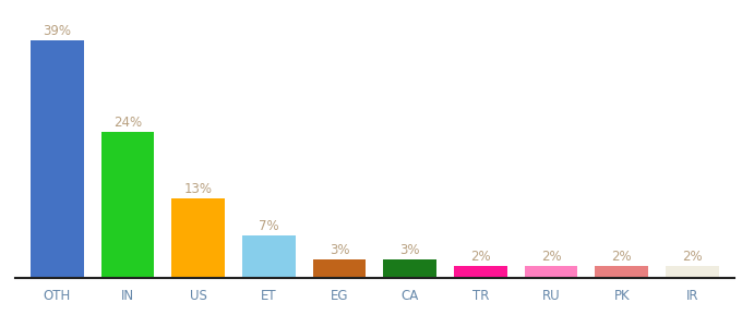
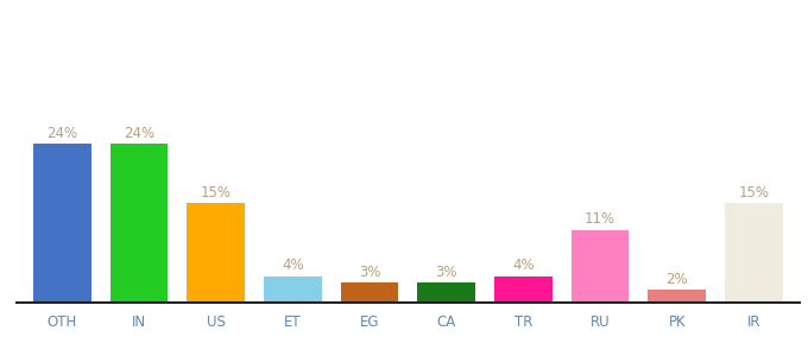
OTH: 39% -> 24%
US: 13% -> 15%
ET: 7% -> 4%
TR: 2% -> 4%
RU: 2% -> 11%
IR: 2% -> 15%
